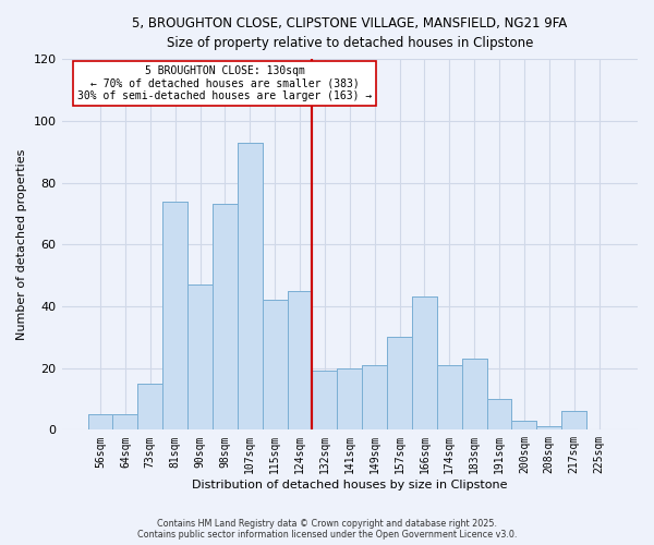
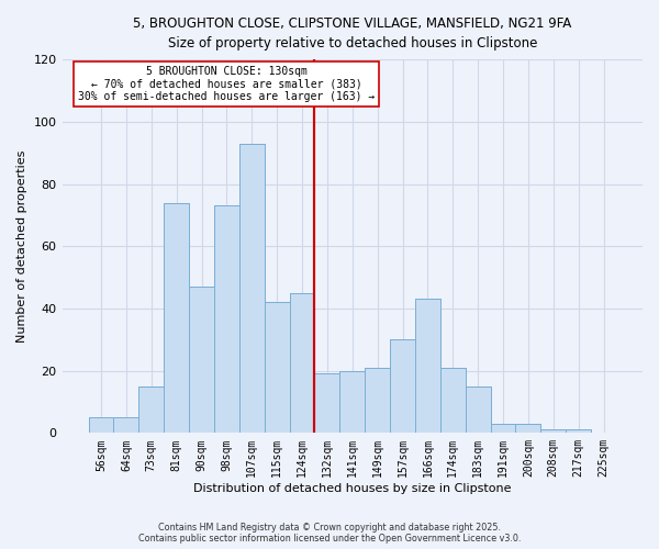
183sqm: 23 -> 15
191sqm: 10 -> 3
217sqm: 6 -> 1
